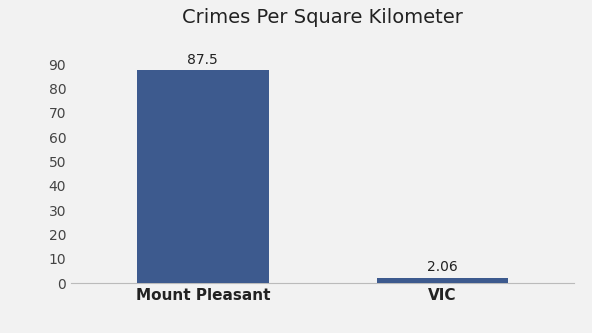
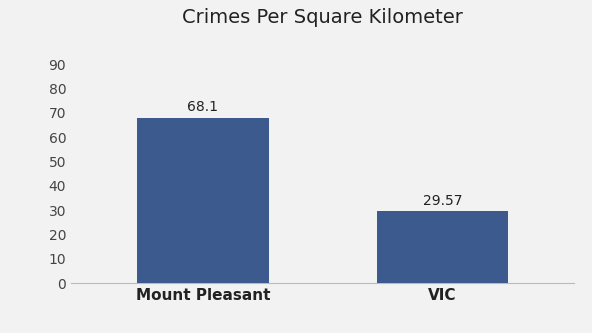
Mount Pleasant: 87.5 -> 68.1
VIC: 2.06 -> 29.57
